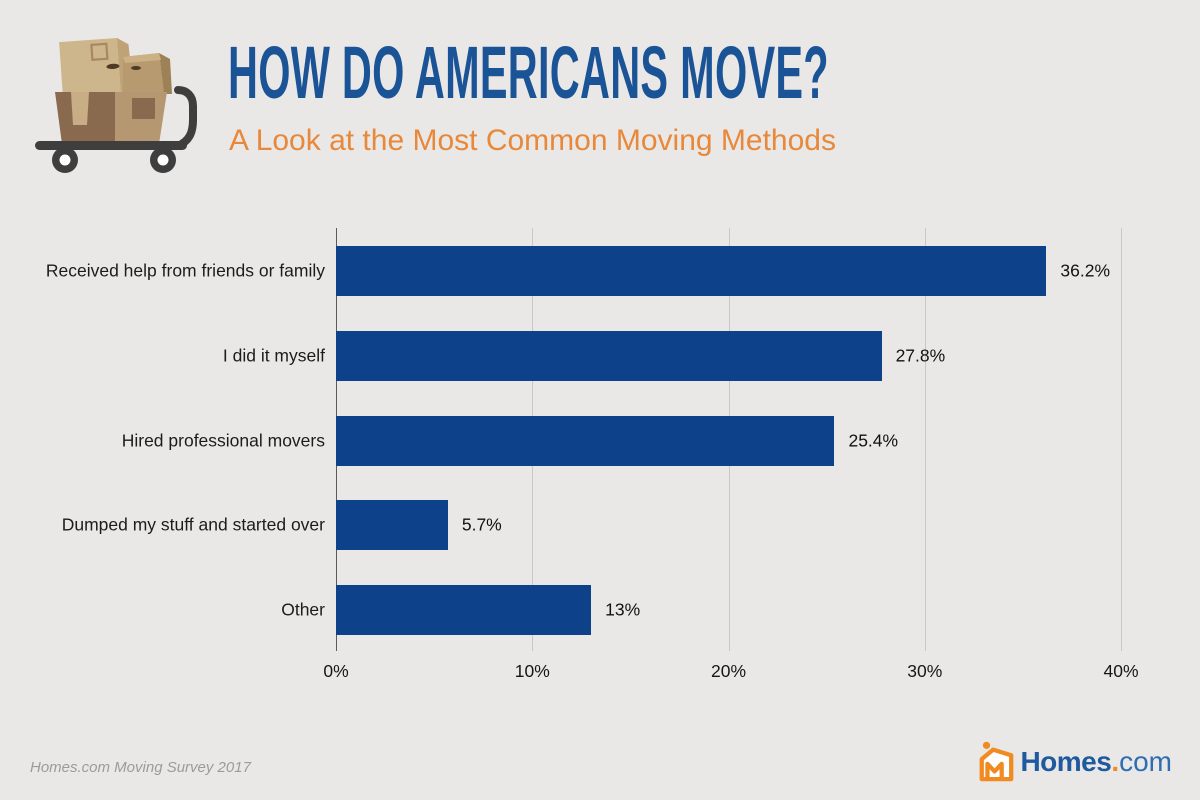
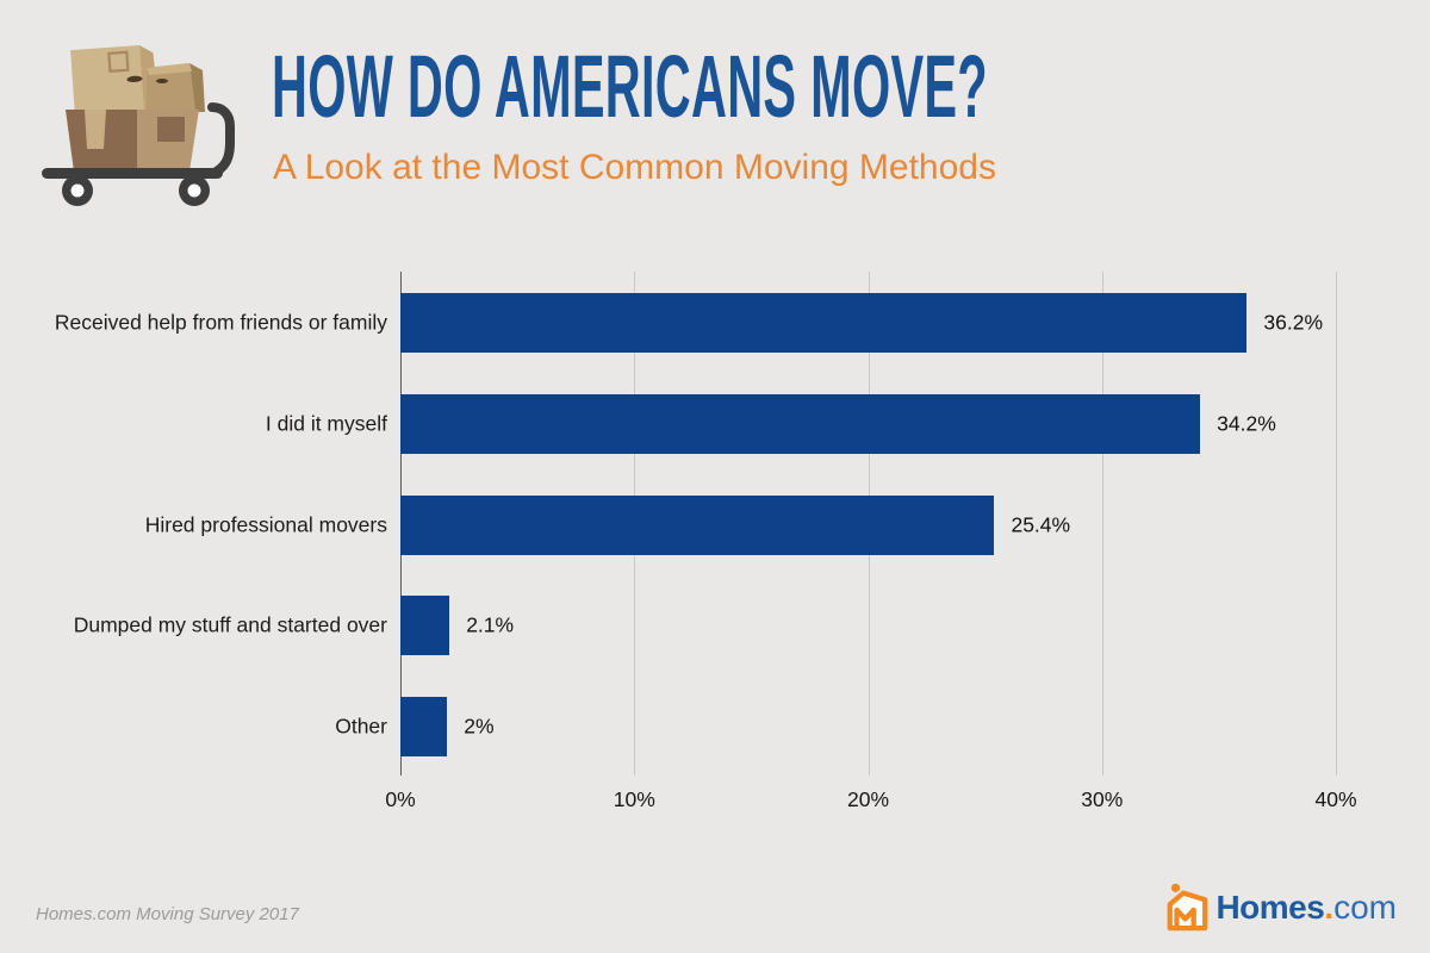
I did it myself: 27.8% -> 34.2%
Dumped my stuff and started over: 5.7% -> 2.1%
Other: 13% -> 2%
